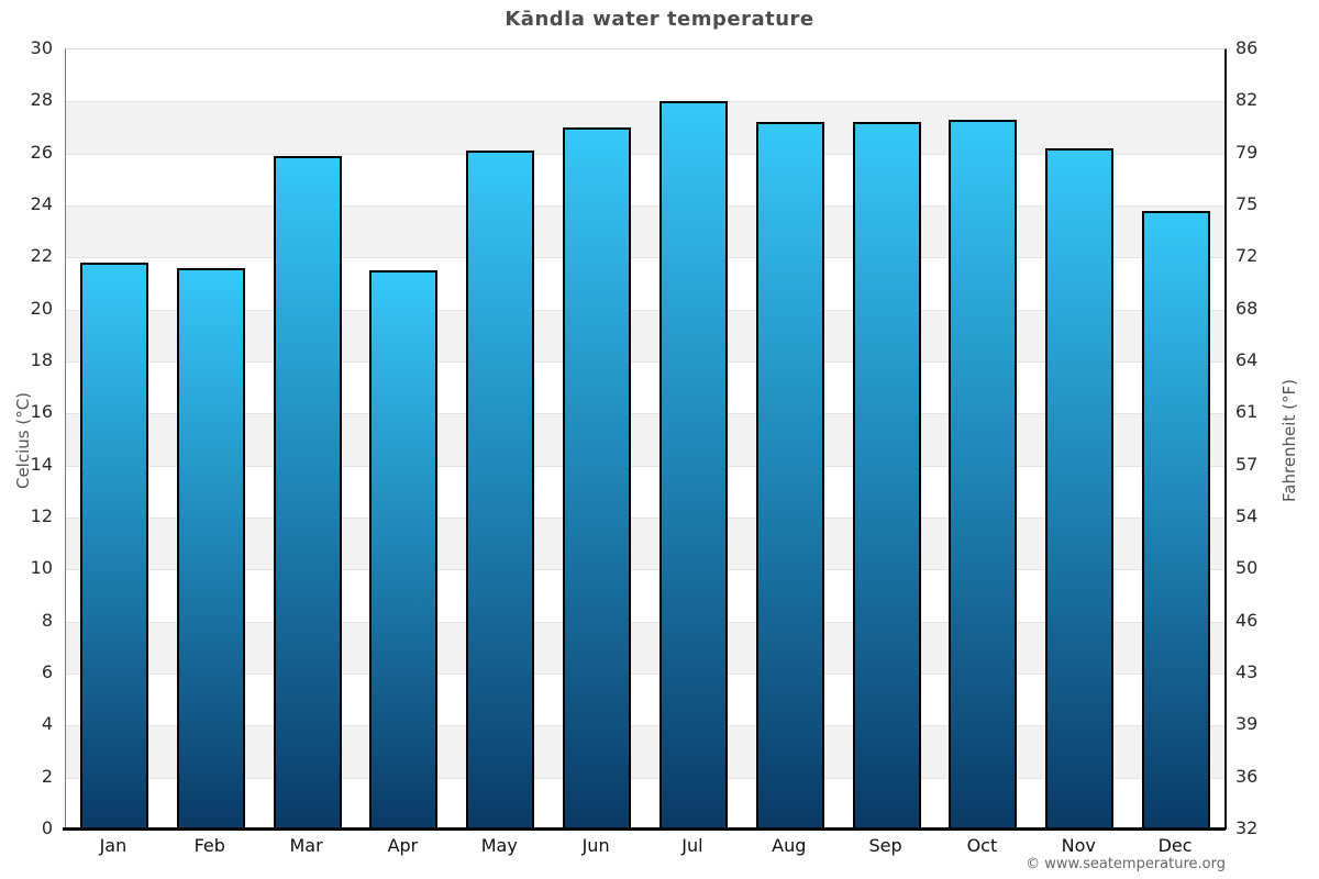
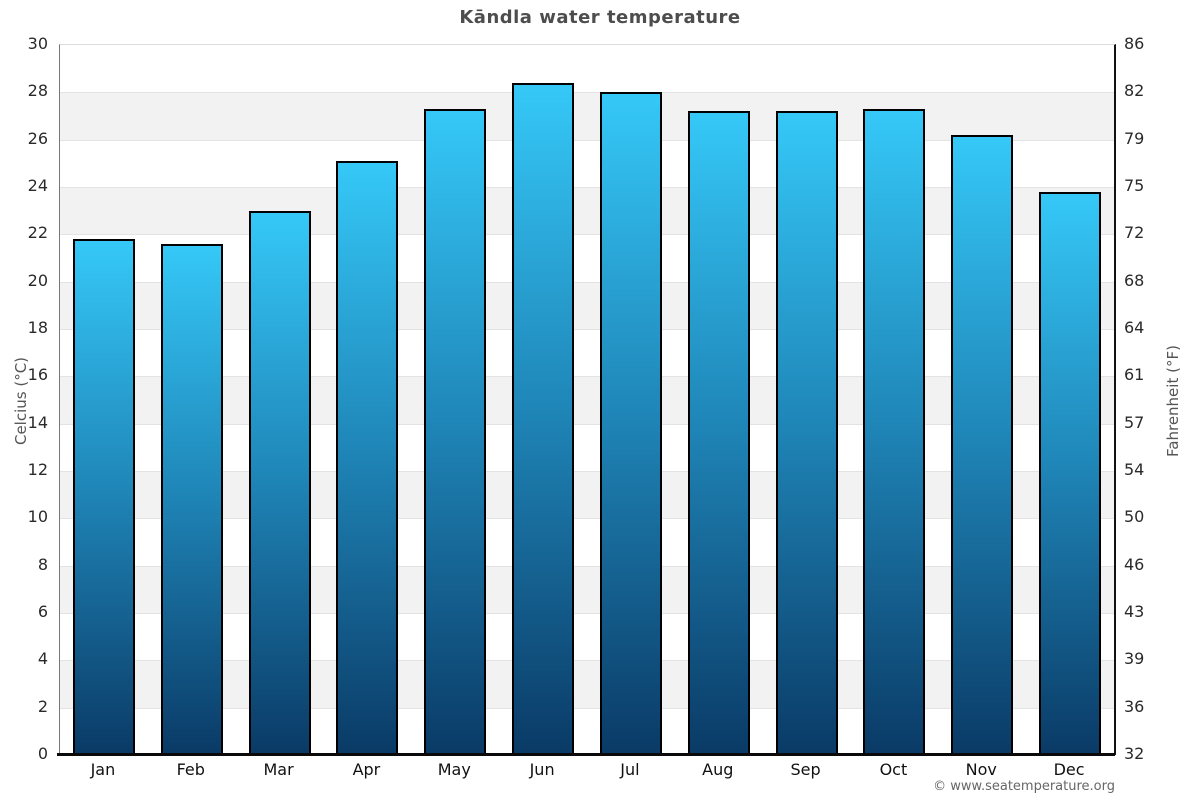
Mar: 25.9 -> 23.0
Apr: 21.5 -> 25.1
May: 26.1 -> 27.3
Jun: 27.0 -> 28.4
